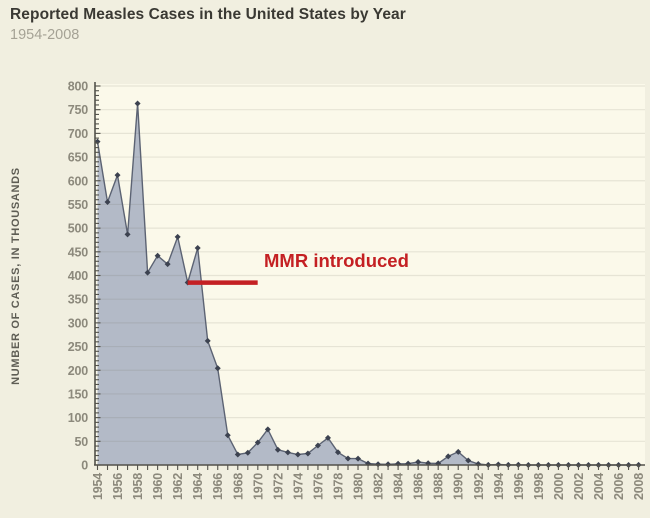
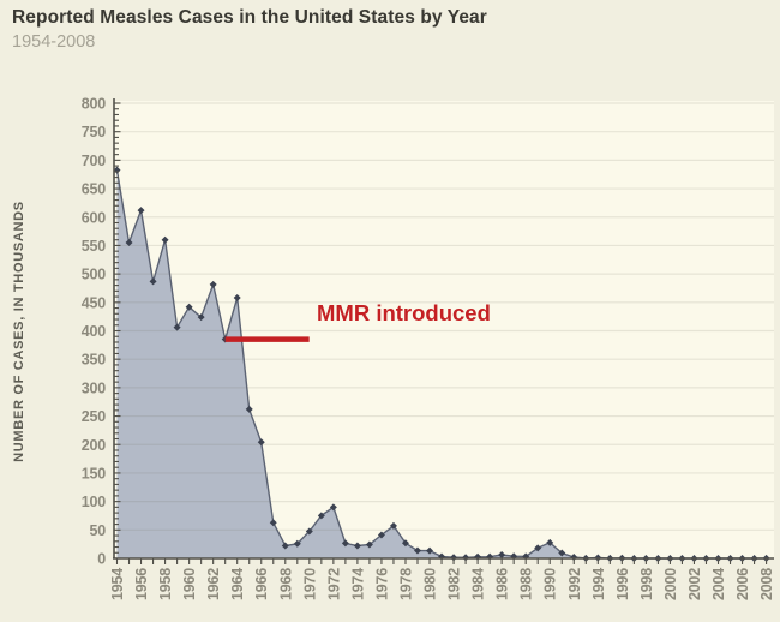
1958: 760 -> 560
1972: 30 -> 90
